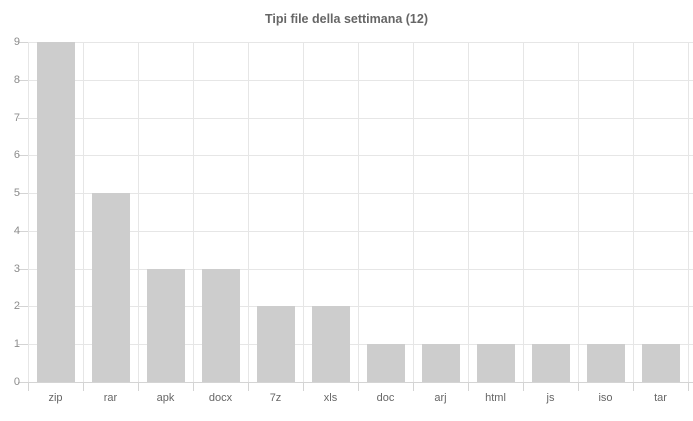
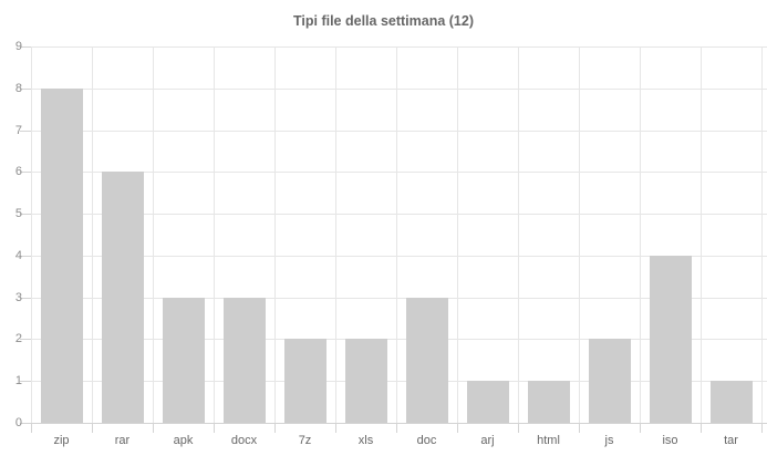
zip: 9 -> 8
rar: 5 -> 6
doc: 1 -> 3
js: 1 -> 2
iso: 1 -> 4
